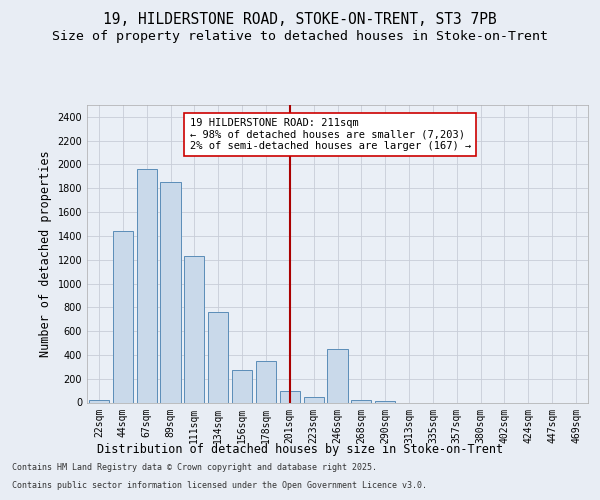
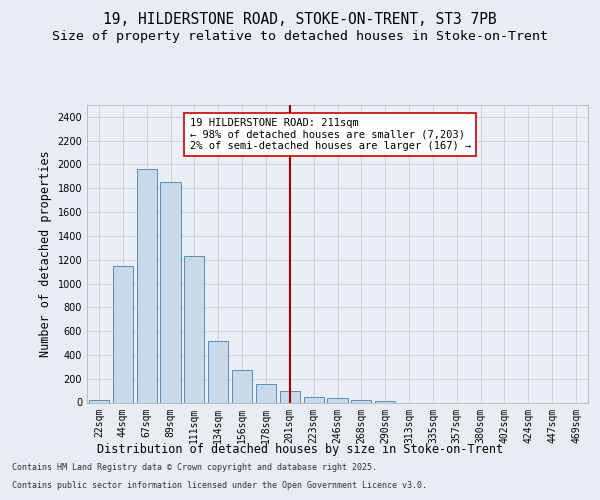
44sqm: 1440 -> 1150
134sqm: 760 -> 520
178sqm: 350 -> 160
246sqm: 450 -> 40
